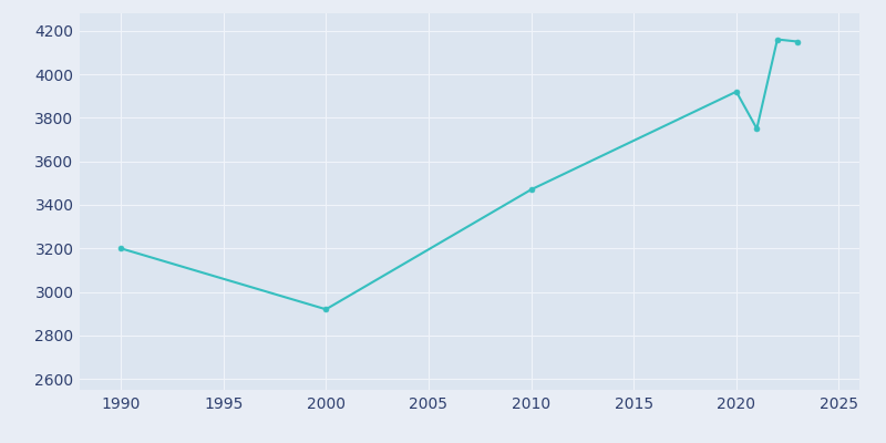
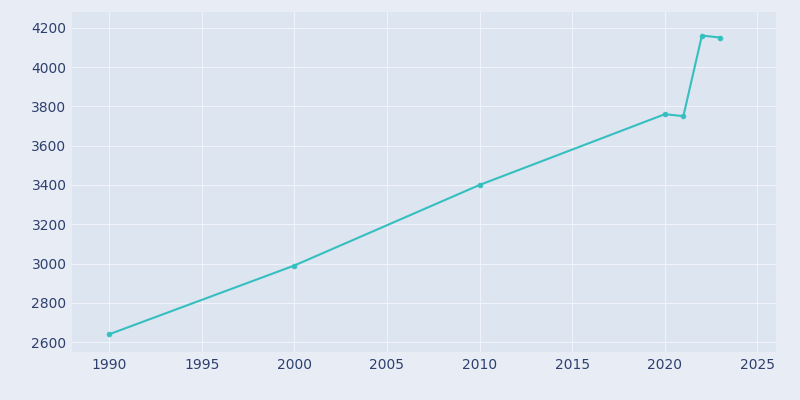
1990: 3200 -> 2640
2000: 2920 -> 2990
2010: 3470 -> 3400
2020: 3920 -> 3760
